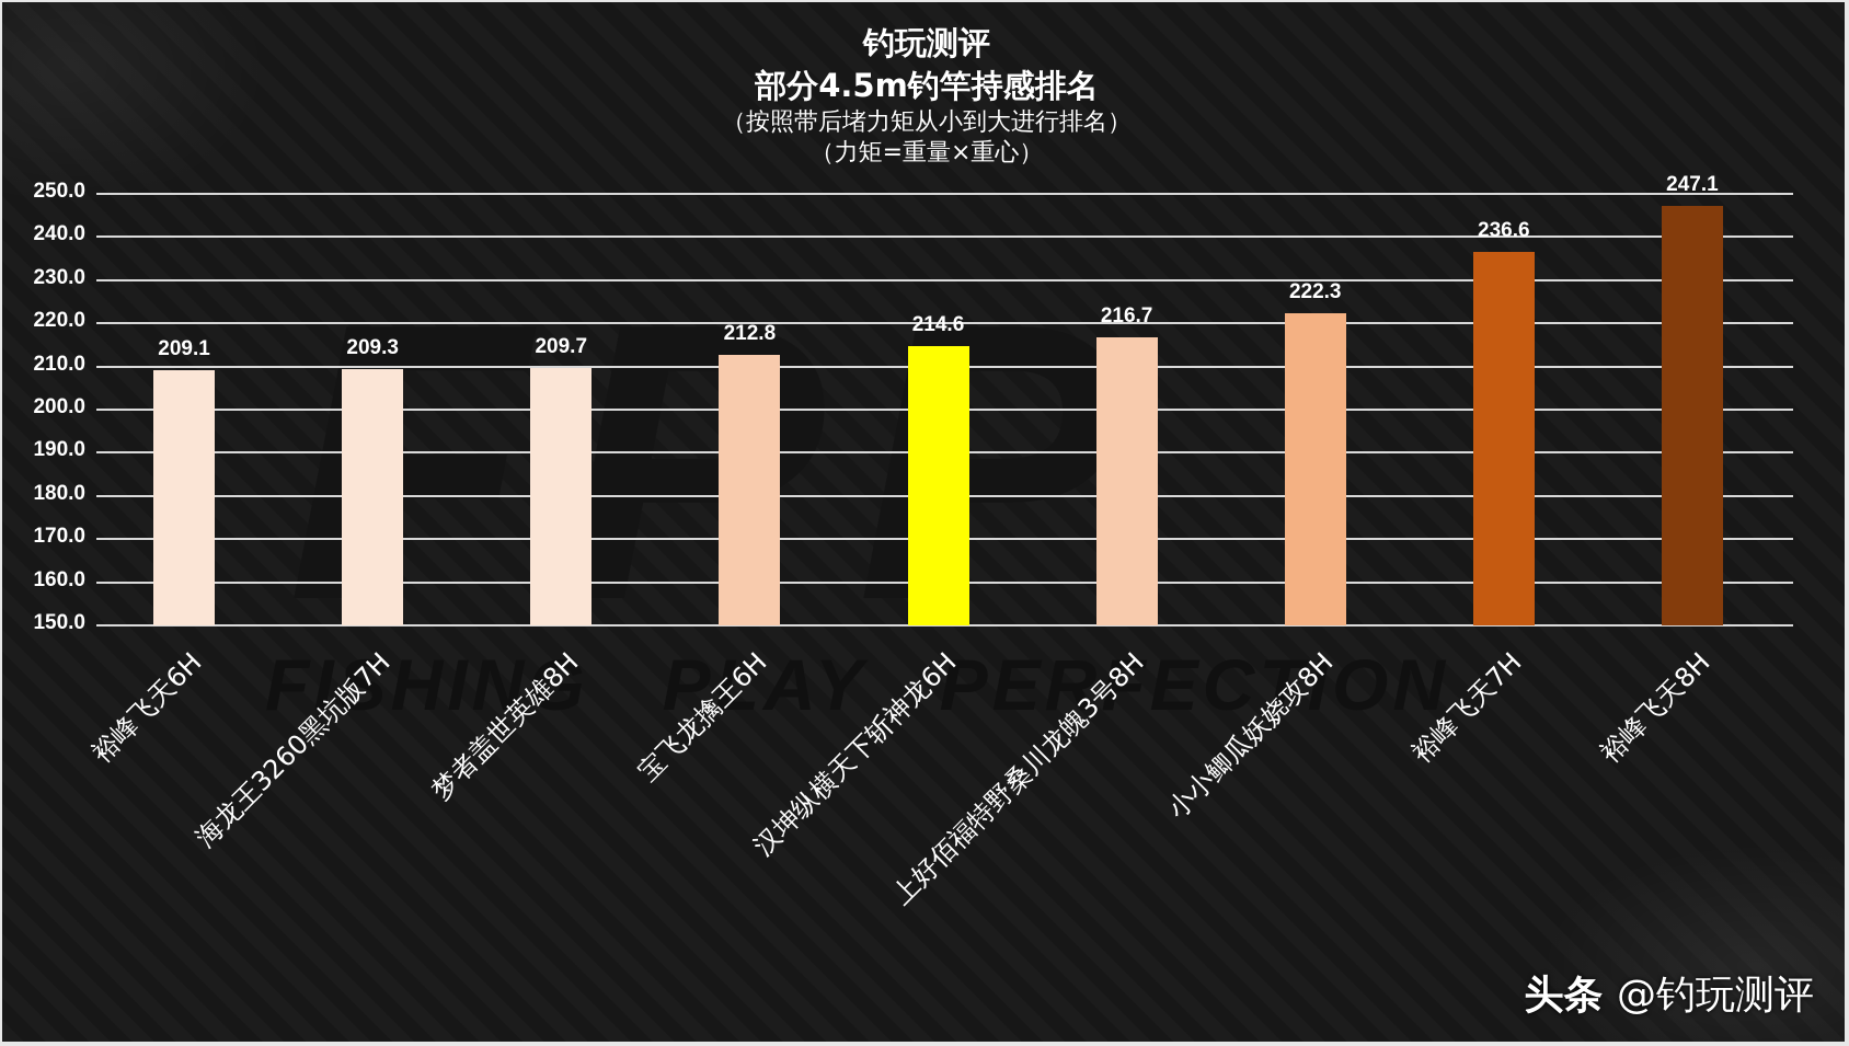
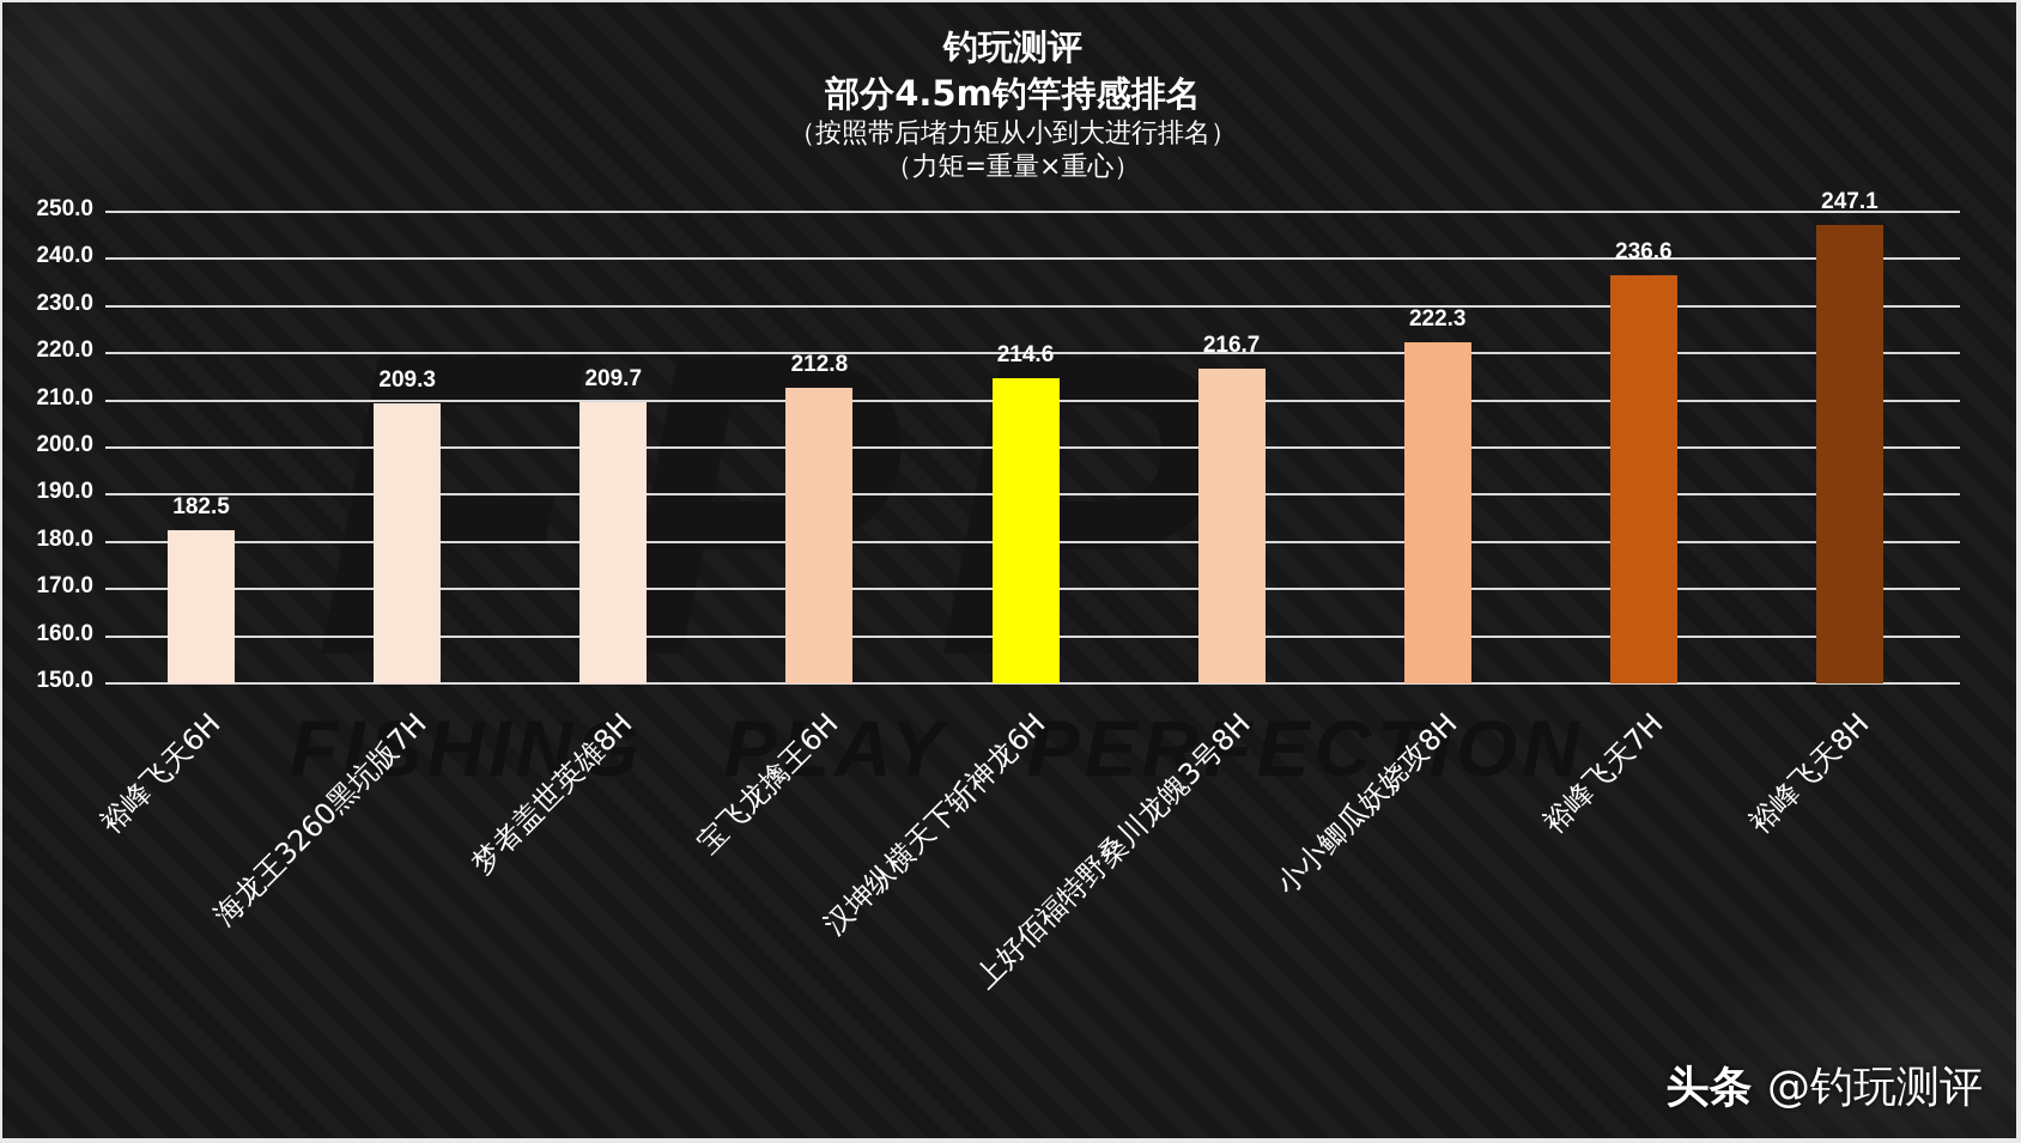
裕峰飞天6H: 209.1 -> 182.5
